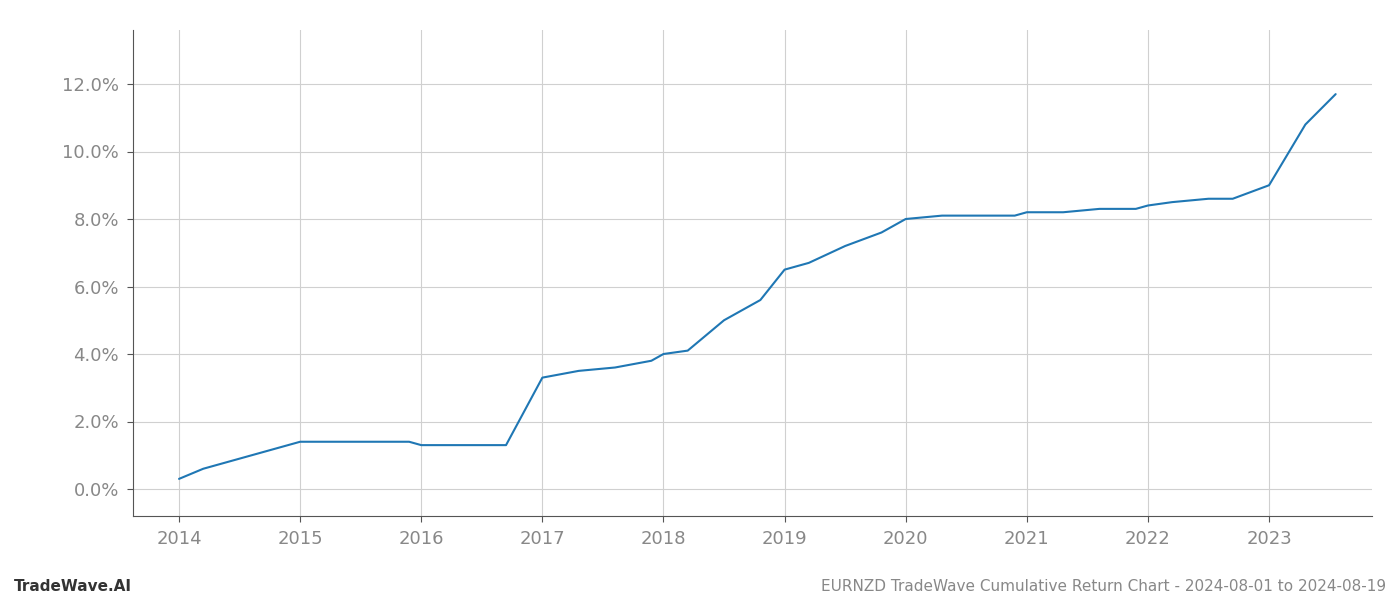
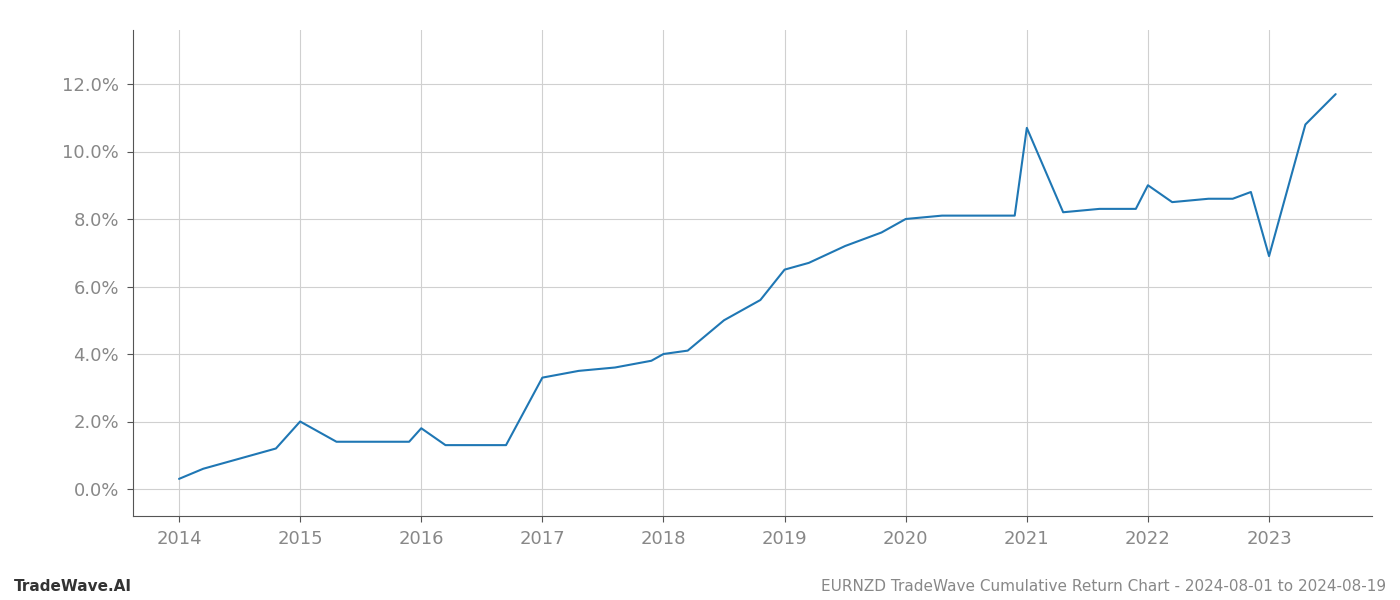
2015: 1.4% -> 2.0%
2016: 1.3% -> 1.8%
2021: 8.2% -> 10.7%
2022: 8.4% -> 9.0%
2023: 9.0% -> 6.9%
